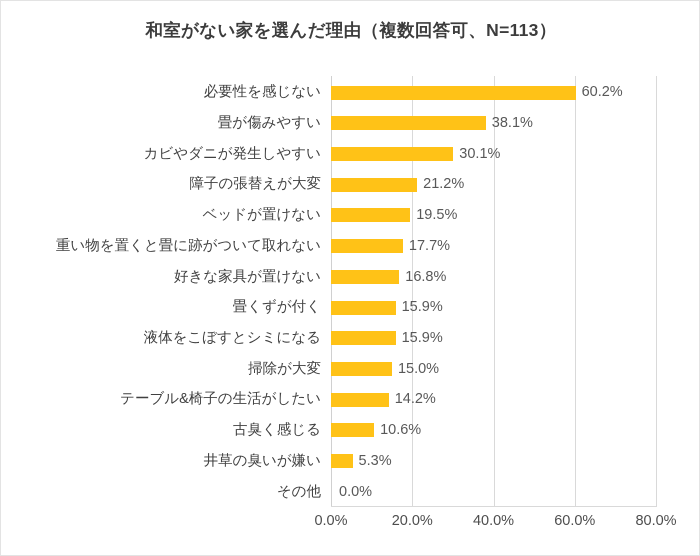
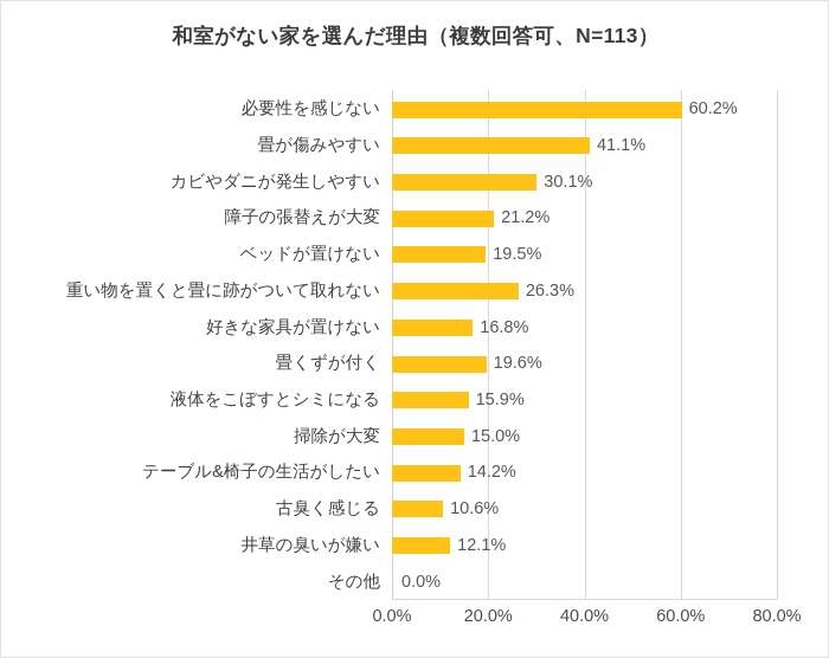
畳が傷みやすい: 38.1% -> 41.1%
重い物を置くと畳に跡がついて取れない: 17.7% -> 26.3%
畳くずが付く: 15.9% -> 19.6%
井草の臭いが嫌い: 5.3% -> 12.1%
